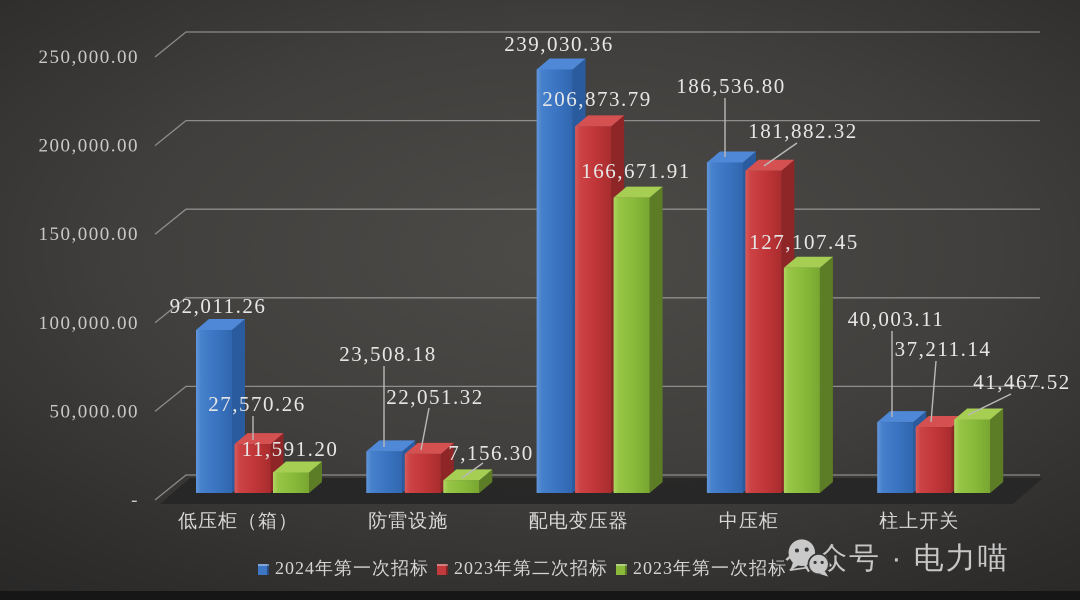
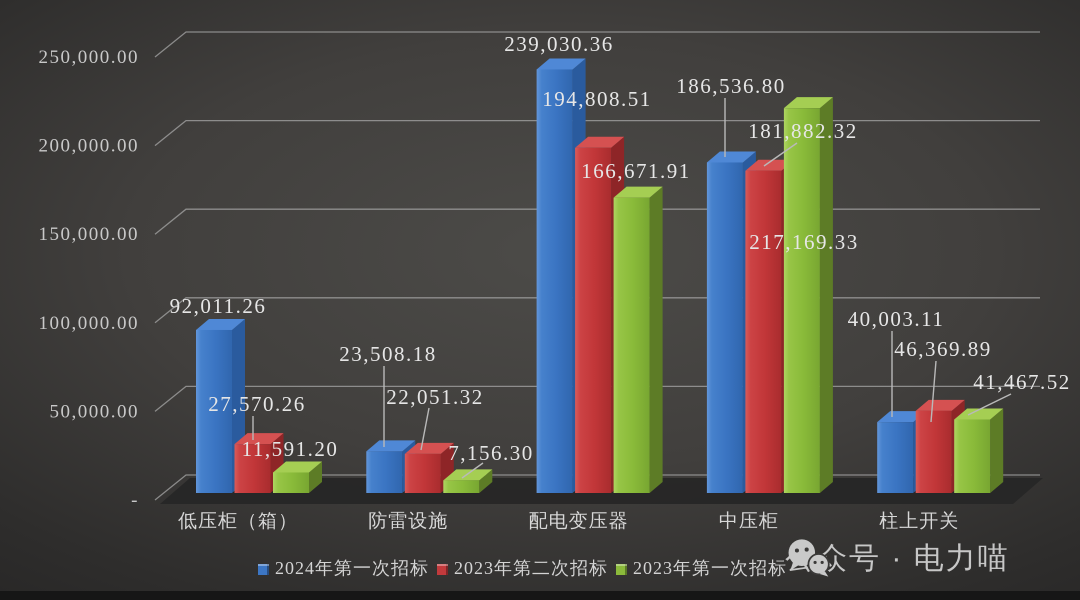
2023年第二次招标/配电变压器: 206,873.79 -> 194,808.51
2023年第一次招标/中压柜: 127,107.45 -> 217,169.33
2023年第二次招标/柱上开关: 37,211.14 -> 46,369.89
